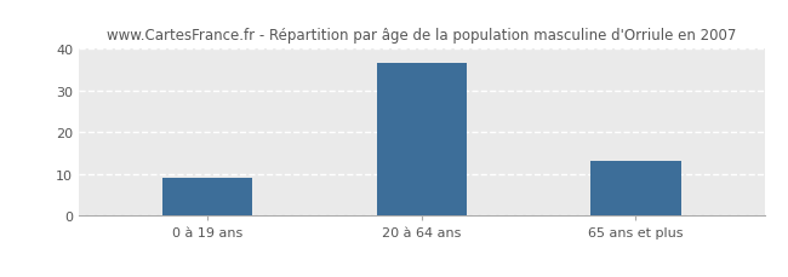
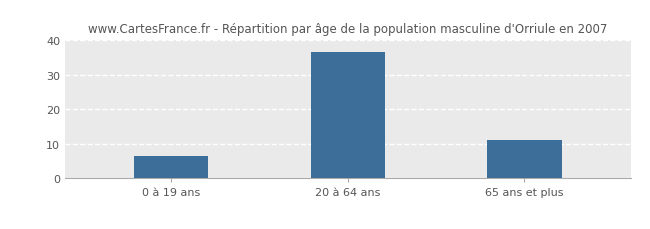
0 à 19 ans: 9.2 -> 6.5
65 ans et plus: 13.3 -> 11.0
